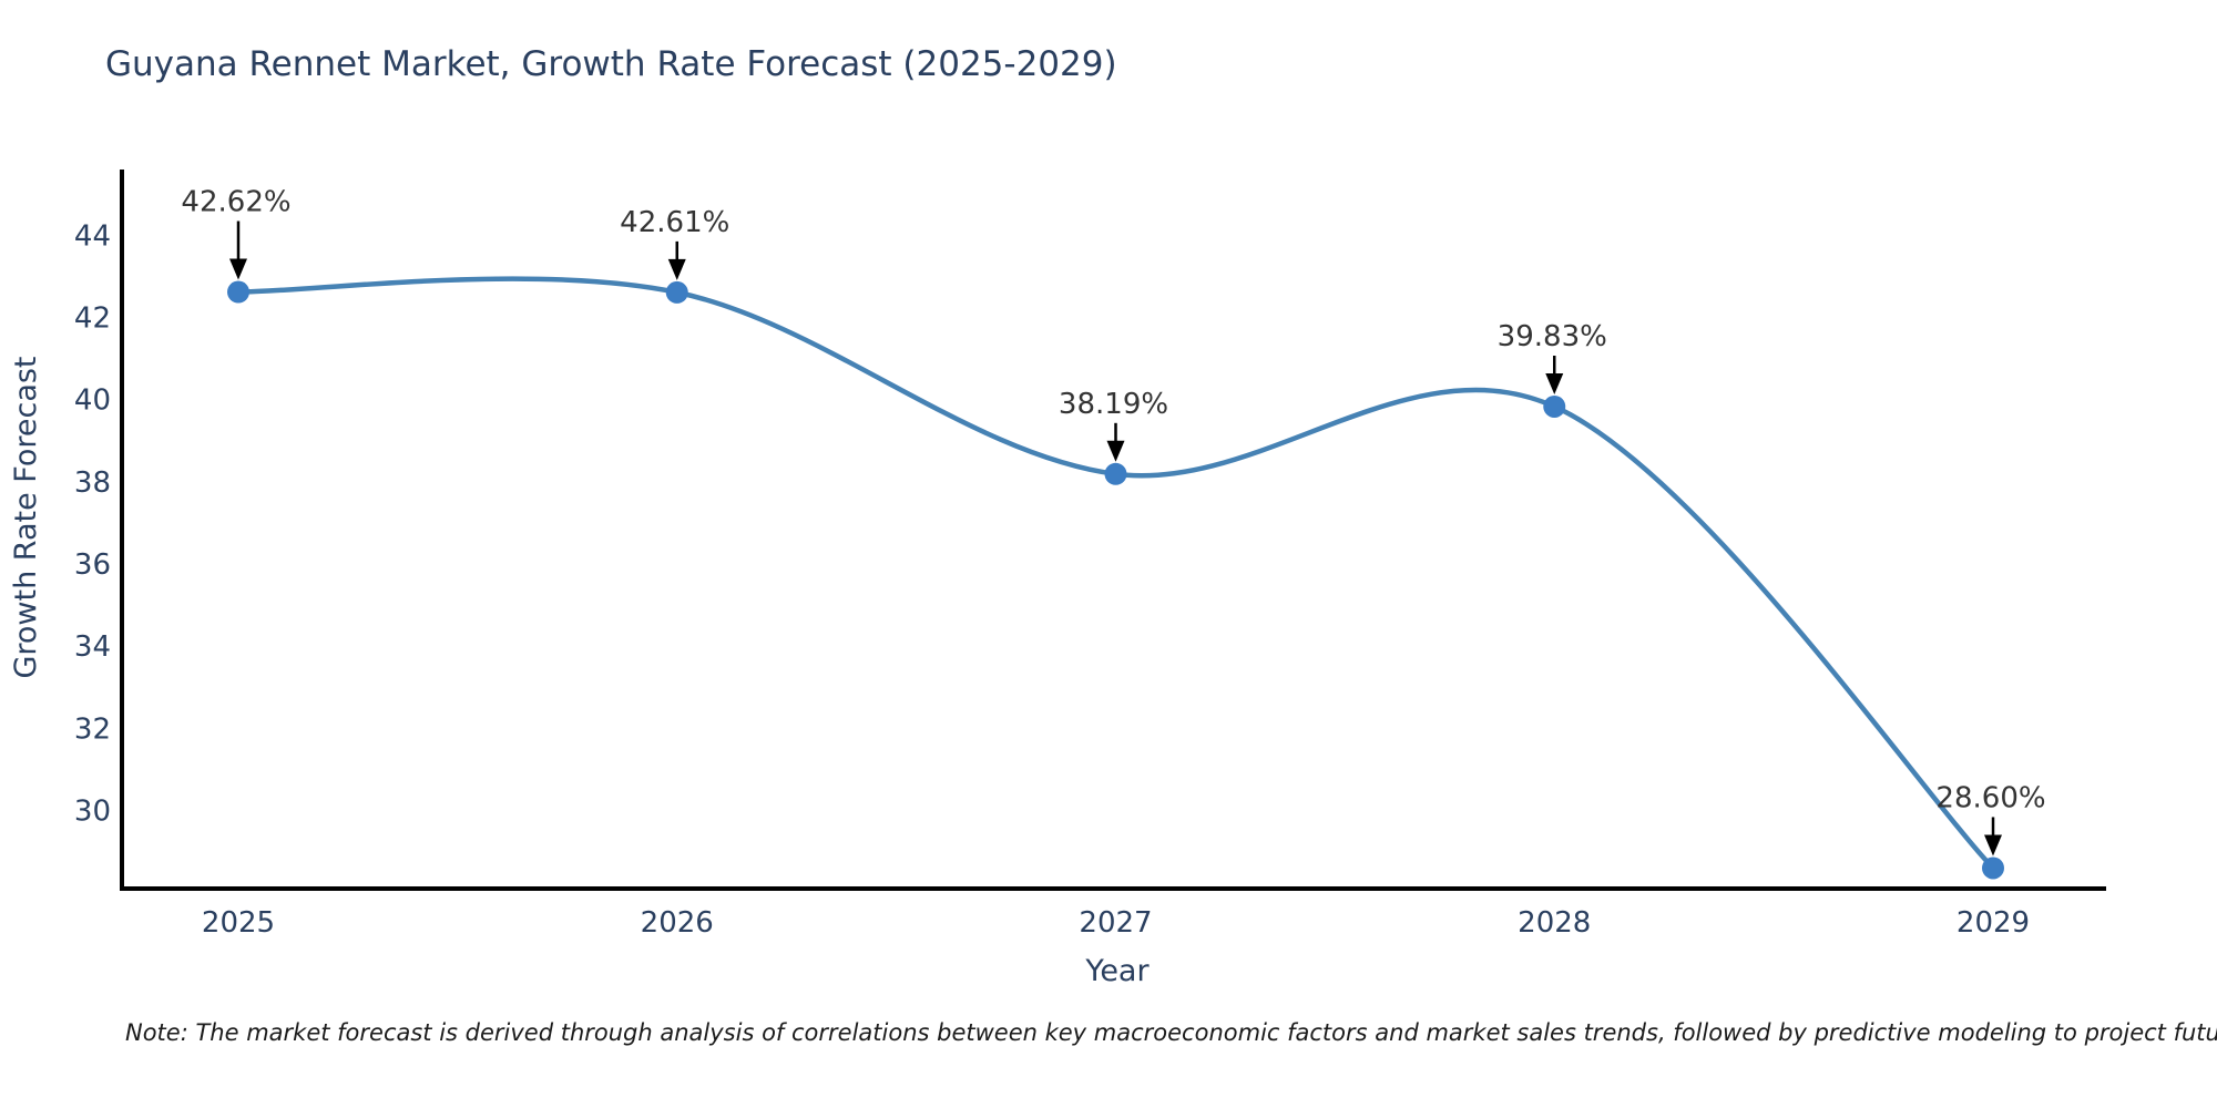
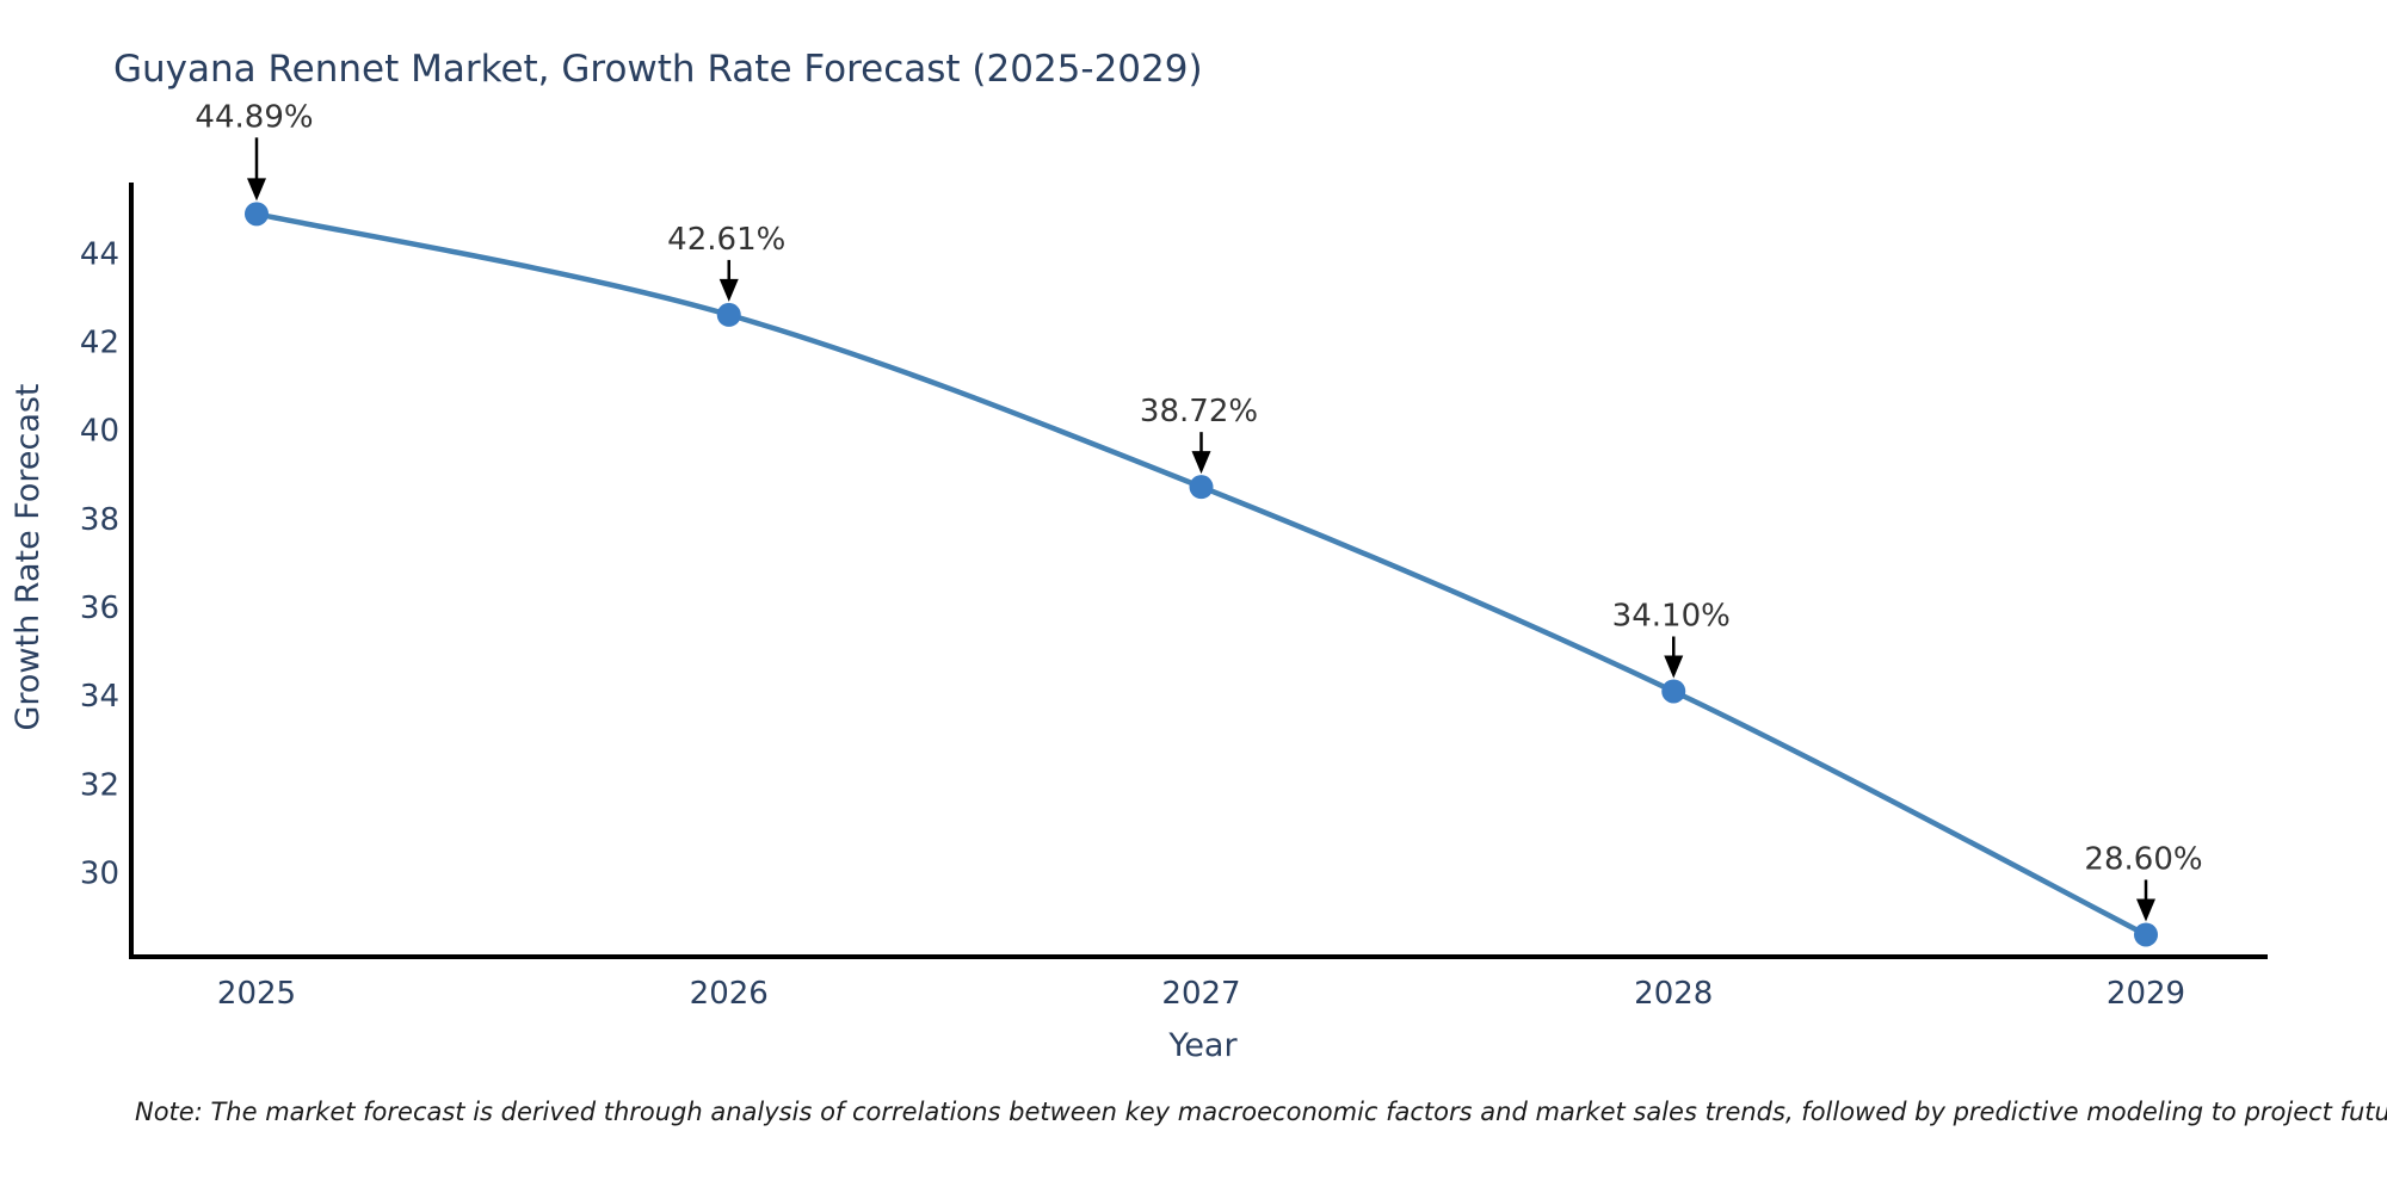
2025: 42.62% -> 44.89%
2027: 38.19% -> 38.72%
2028: 39.83% -> 34.10%
